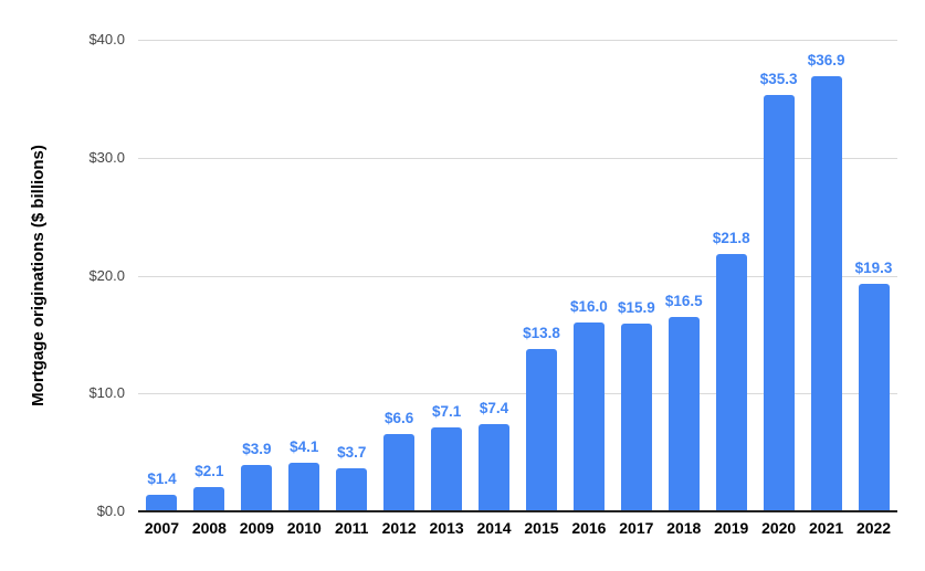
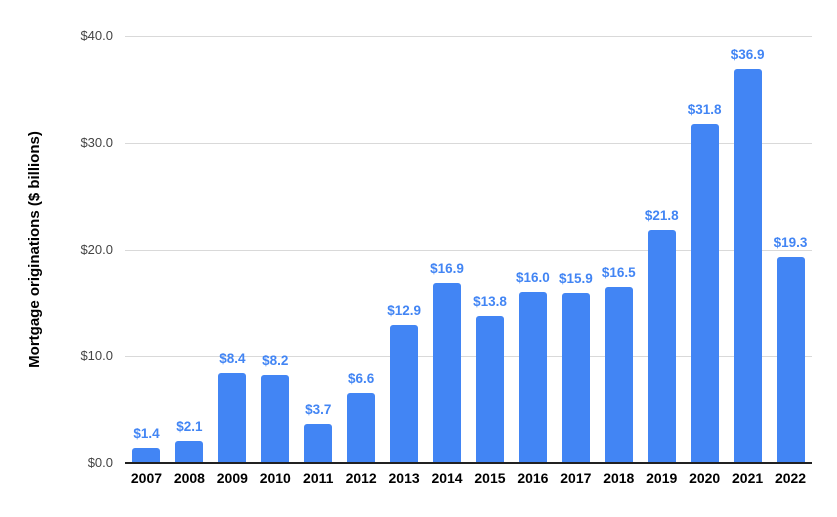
2009: $3.9 -> $8.4
2010: $4.1 -> $8.2
2013: $7.1 -> $12.9
2014: $7.4 -> $16.9
2020: $35.3 -> $31.8
